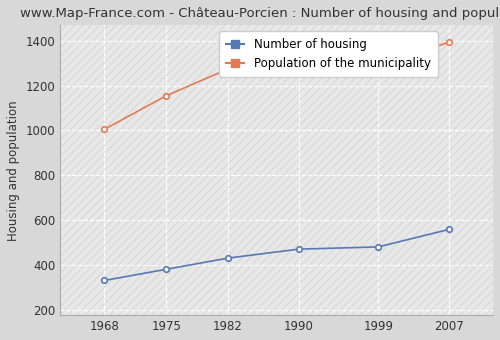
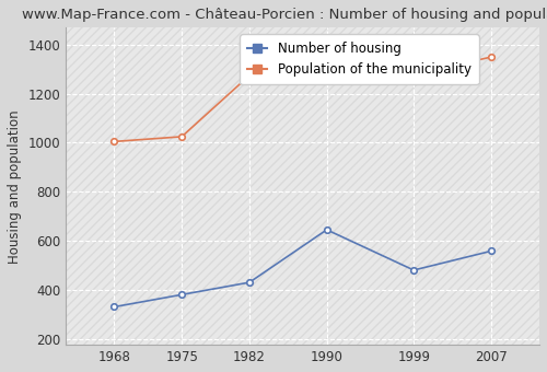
Population of the municipality/1975: 1155 -> 1025
Number of housing/1990: 470 -> 645
Population of the municipality/2007: 1395 -> 1350
